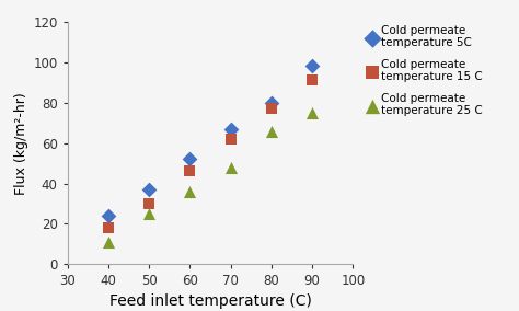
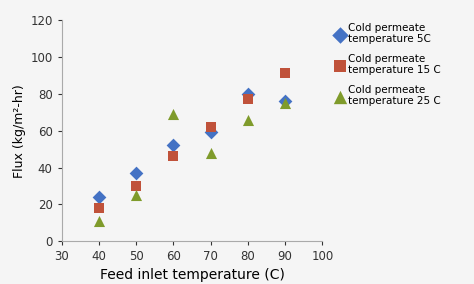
Cold permeate temperature 25 C/60: 36 -> 69
Cold permeate temperature 5C/70: 67 -> 59
Cold permeate temperature 5C/90: 98 -> 76
